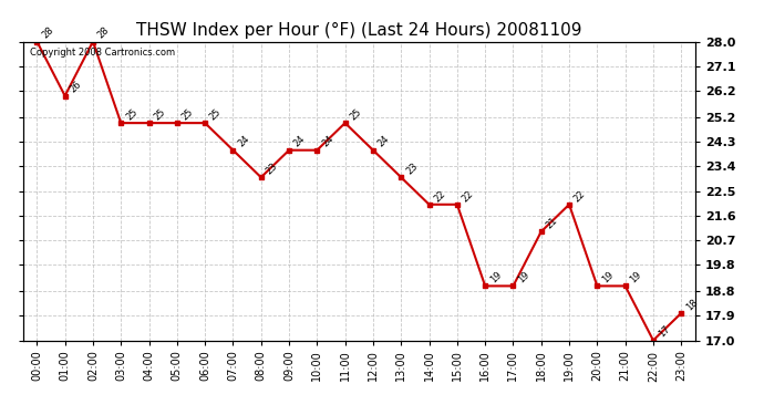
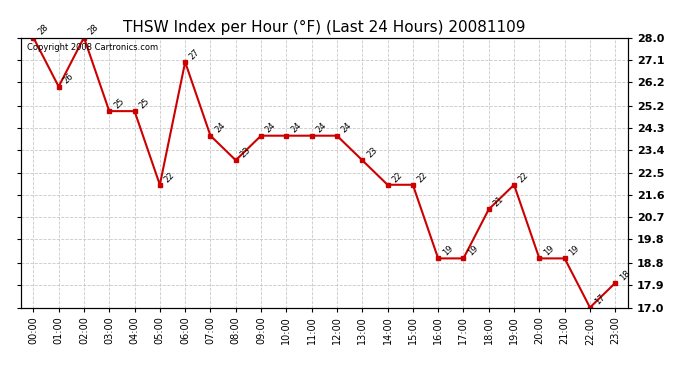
05:00: 25 -> 22
06:00: 25 -> 27
11:00: 25 -> 24
